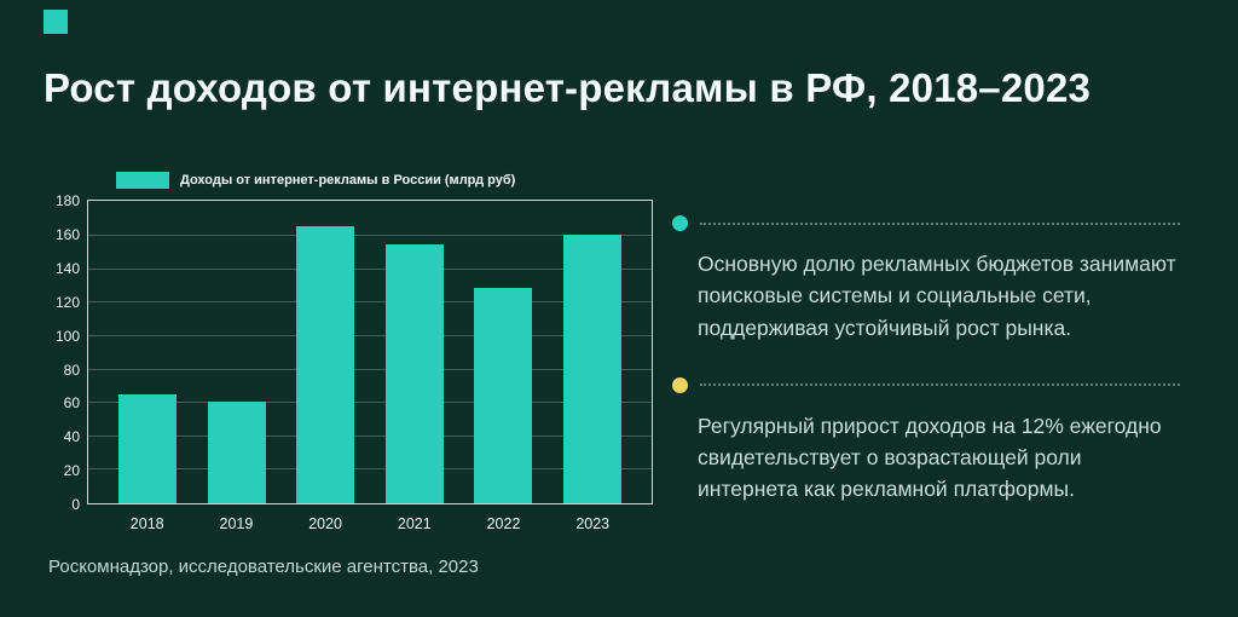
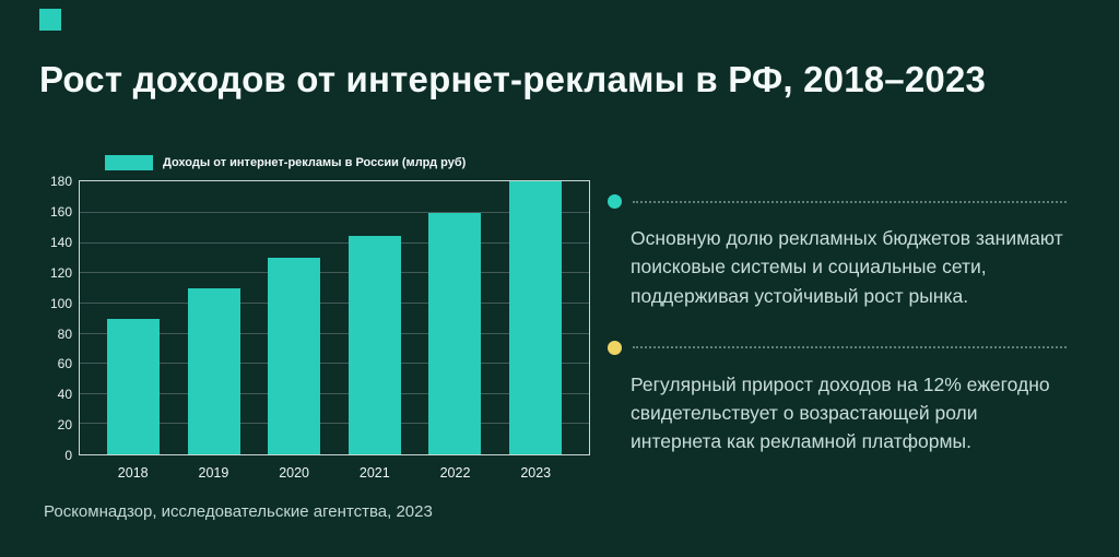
2018: 65 -> 90
2019: 61 -> 110
2020: 166 -> 130
2021: 155 -> 145
2022: 129 -> 160
2023: 161 -> 181
